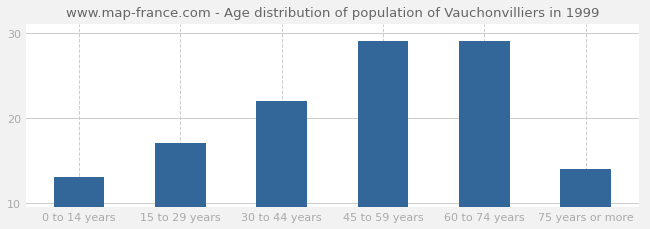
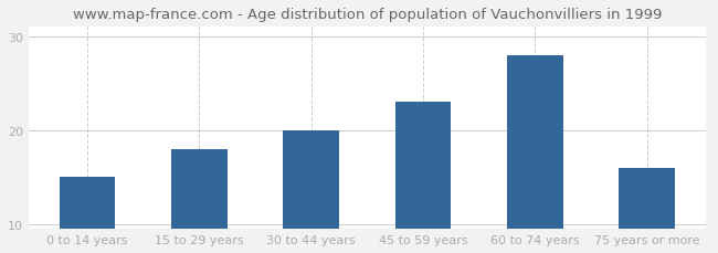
0 to 14 years: 13 -> 15
15 to 29 years: 17 -> 18
30 to 44 years: 22 -> 20
45 to 59 years: 29 -> 23
60 to 74 years: 29 -> 28
75 years or more: 14 -> 16
